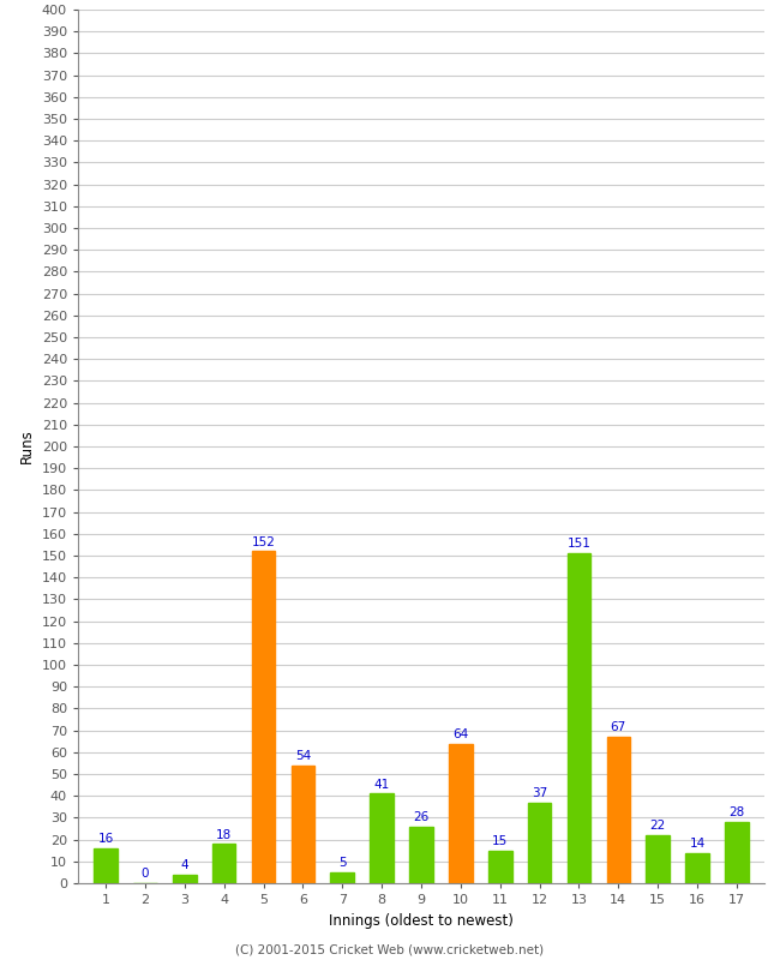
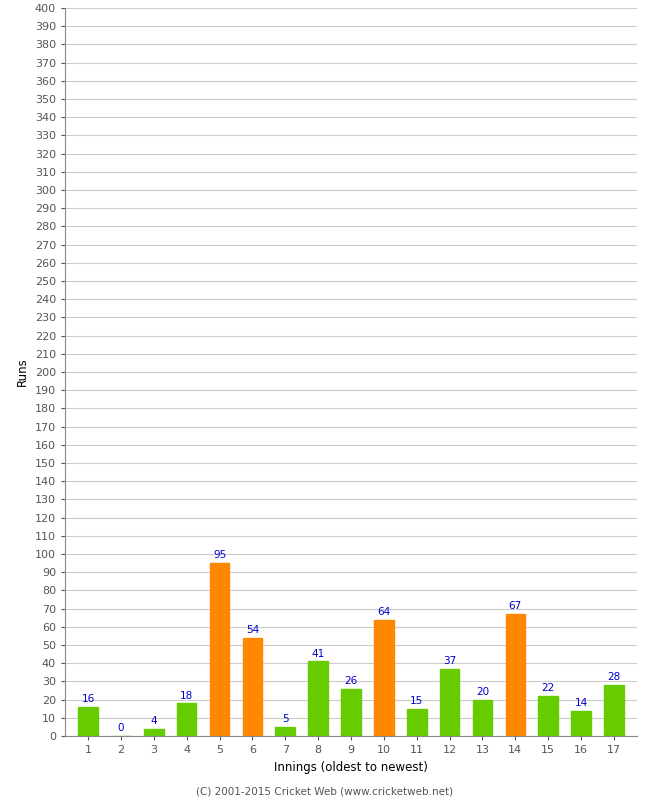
5: 152 -> 95
13: 151 -> 20
